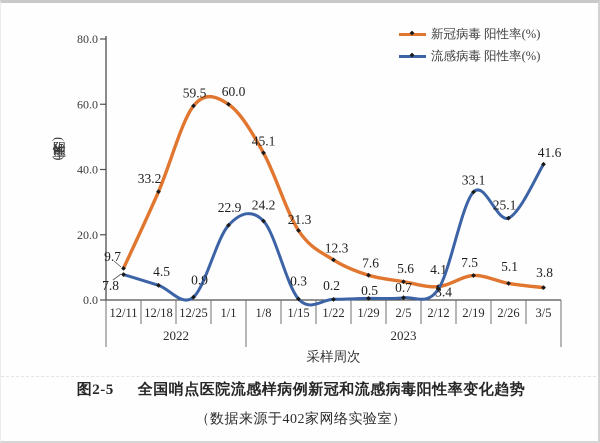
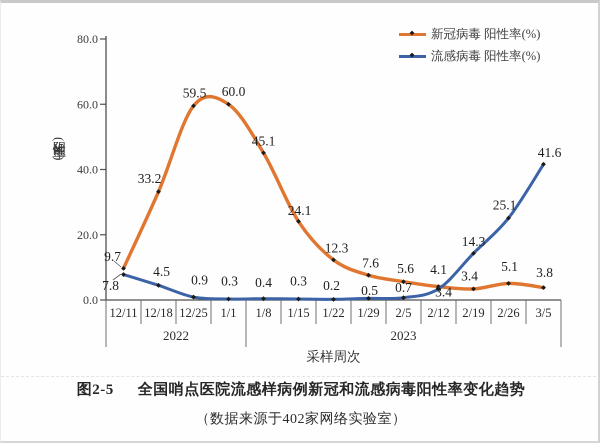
流感病毒 阳性率(%)/1/1: 22.9 -> 0.3
流感病毒 阳性率(%)/1/8: 24.2 -> 0.4
新冠病毒 阳性率(%)/1/15: 21.3 -> 24.1
新冠病毒 阳性率(%)/2/19: 7.5 -> 3.4
流感病毒 阳性率(%)/2/19: 33.1 -> 14.3
